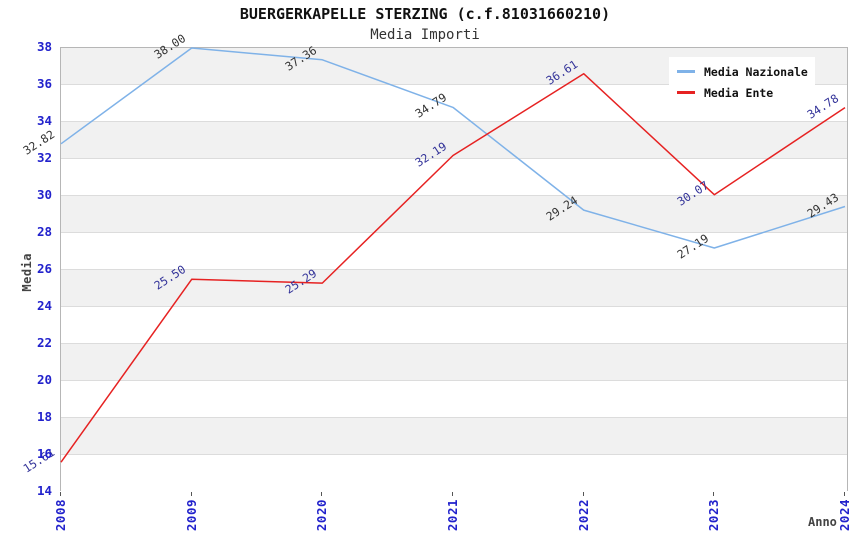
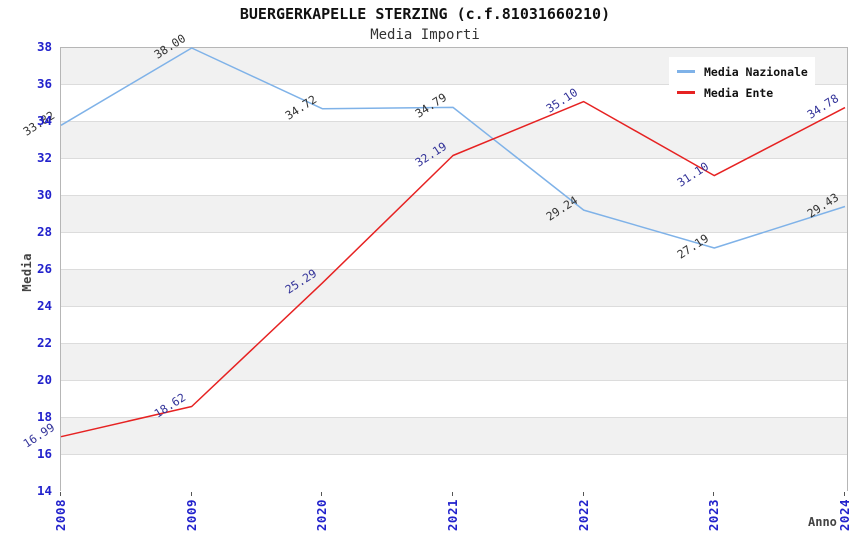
Media Nazionale/2008: 32.82 -> 33.82
Media Ente/2008: 15.61 -> 16.99
Media Ente/2009: 25.50 -> 18.62
Media Nazionale/2020: 37.36 -> 34.72
Media Ente/2022: 36.61 -> 35.10
Media Ente/2023: 30.07 -> 31.10
